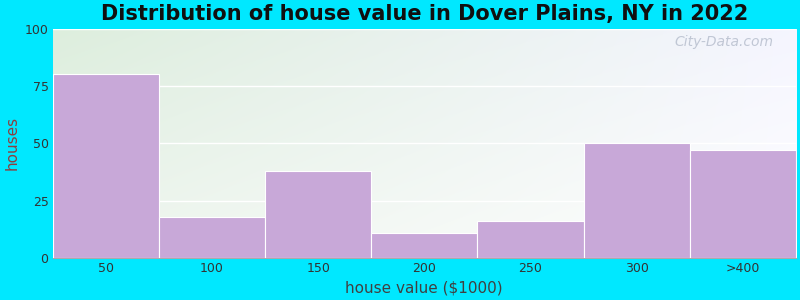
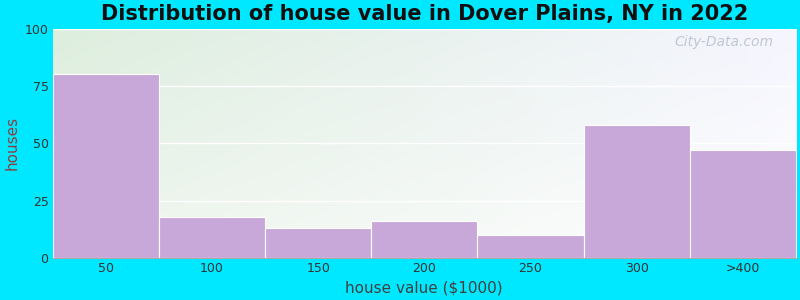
150: 38 -> 13
200: 11 -> 16
250: 16 -> 10
300: 50 -> 58
